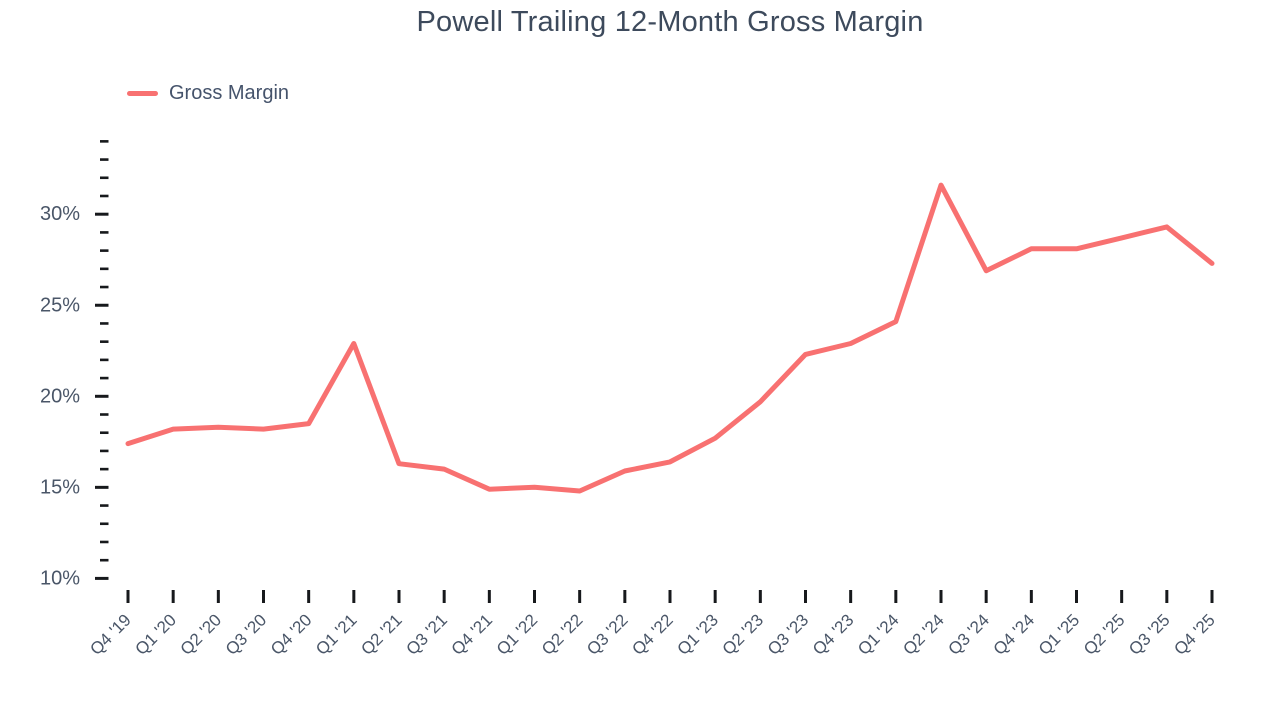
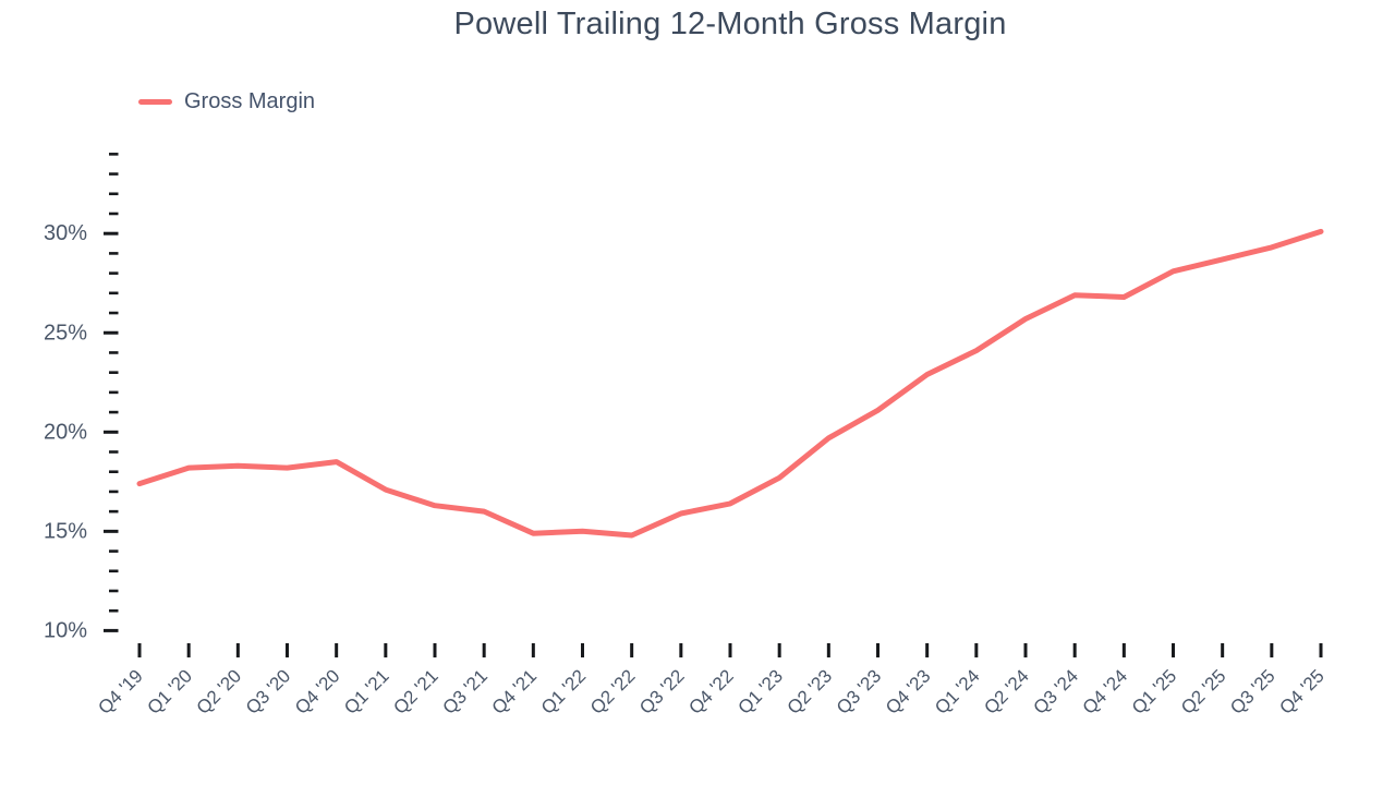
Q1 '21: 22.9% -> 17.1%
Q3 '23: 22.3% -> 21.1%
Q2 '24: 31.6% -> 25.7%
Q4 '24: 28.1% -> 26.8%
Q4 '25: 27.3% -> 30.1%
